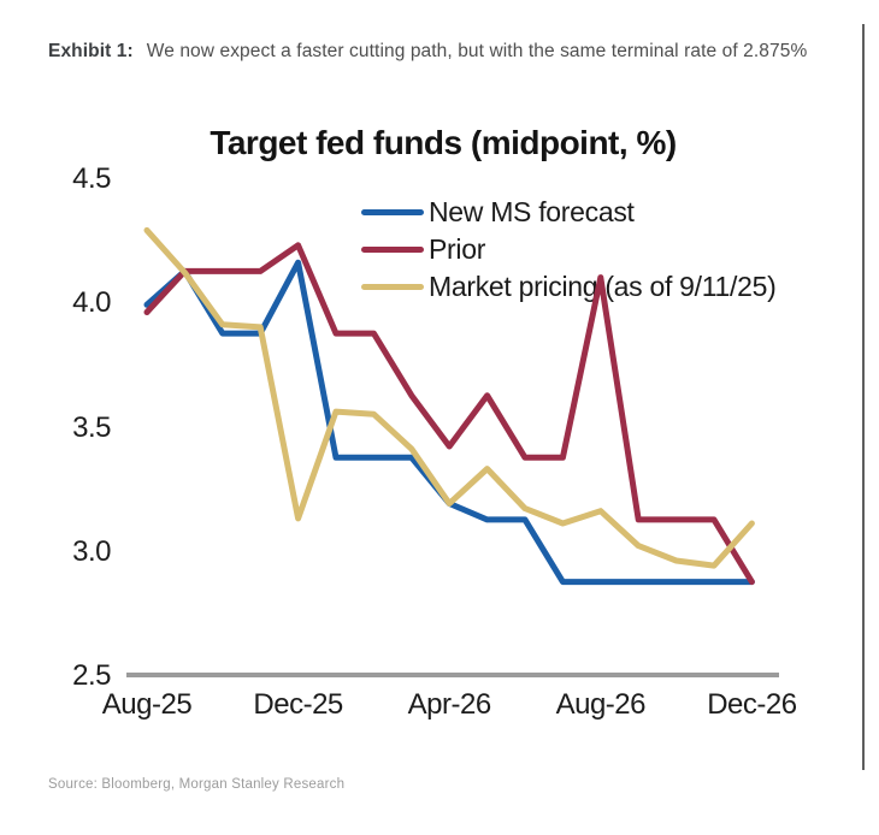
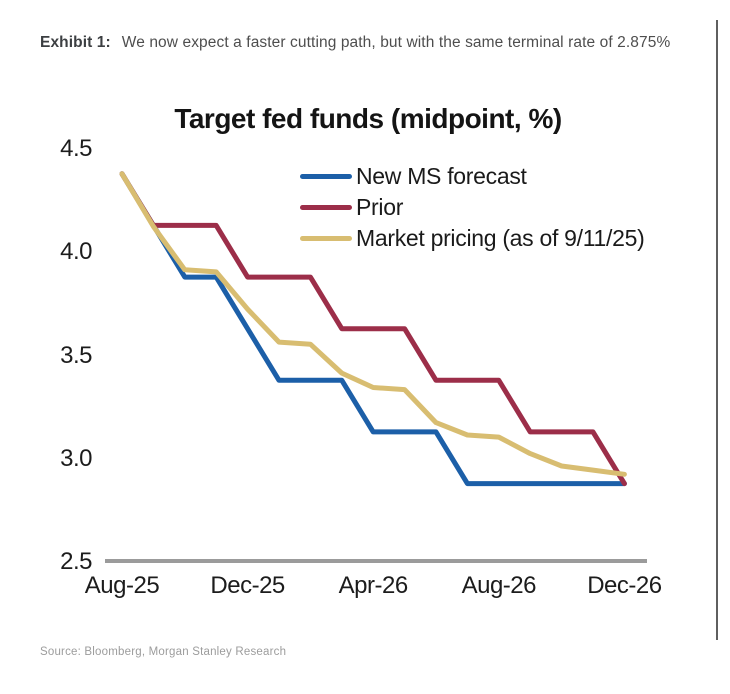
New MS forecast/Aug-25: 3.99 -> 4.38
Prior/Aug-25: 3.96 -> 4.38
Market pricing (as of 9/11/25)/Aug-25: 4.29 -> 4.38
New MS forecast/Dec-25: 4.16 -> 3.62
Prior/Dec-25: 4.23 -> 3.88
Market pricing (as of 9/11/25)/Dec-25: 3.13 -> 3.72
New MS forecast/Apr-26: 3.19 -> 3.12
Prior/Apr-26: 3.42 -> 3.62
Market pricing (as of 9/11/25)/Apr-26: 3.19 -> 3.34
Prior/Aug-26: 4.10 -> 3.38
Market pricing (as of 9/11/25)/Aug-26: 3.16 -> 3.10
Market pricing (as of 9/11/25)/Dec-26: 3.11 -> 2.92
